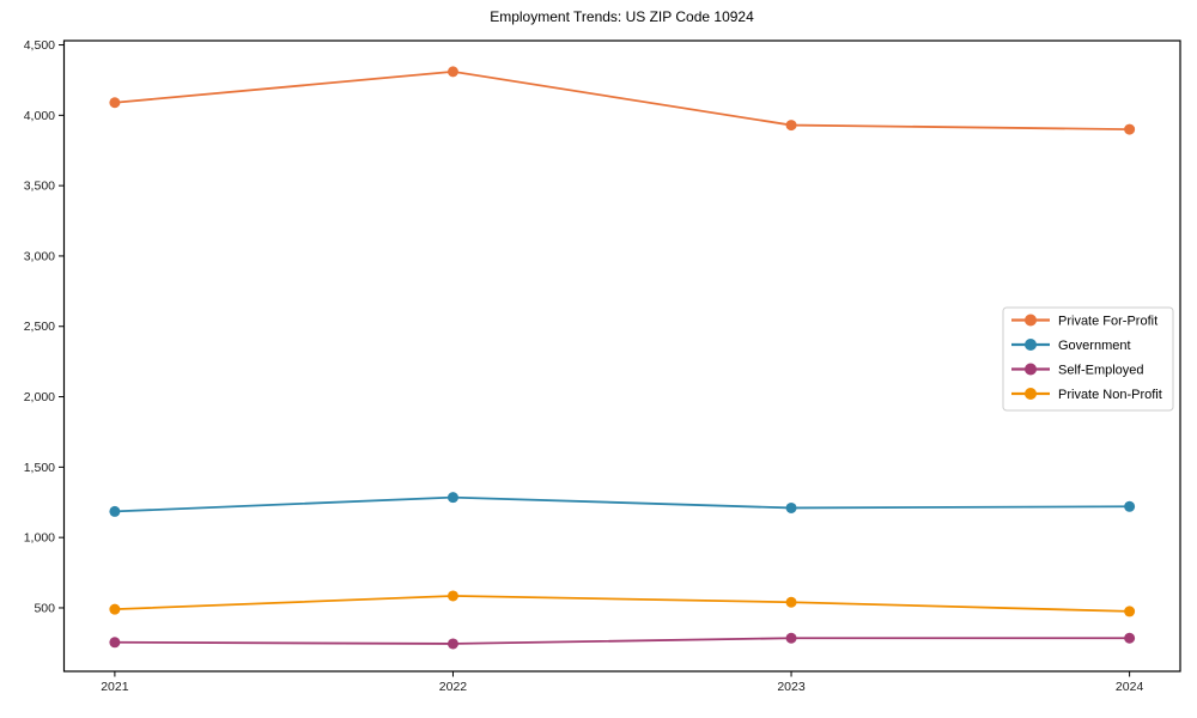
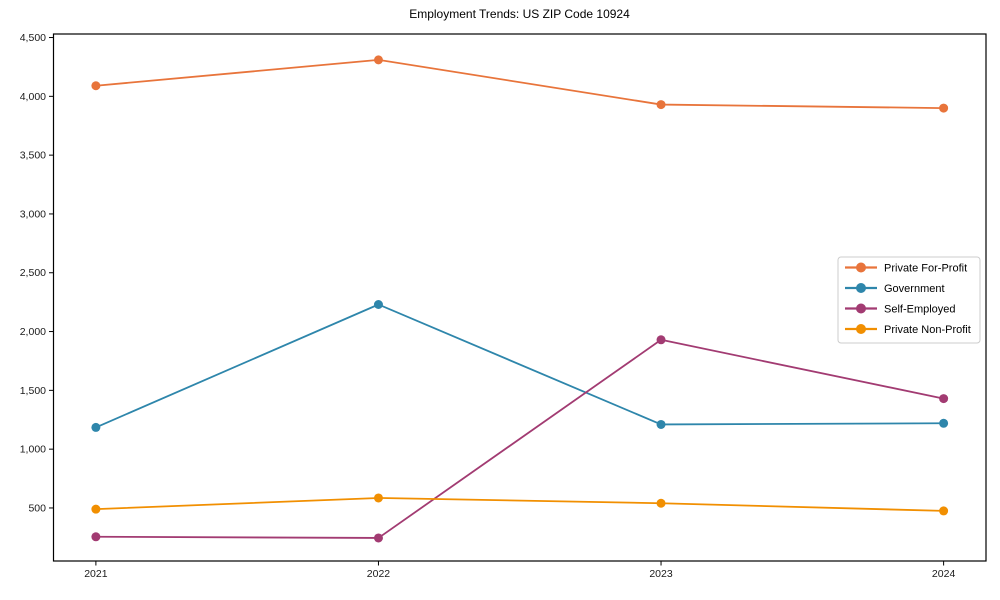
Government/2022: 1280 -> 2230
Self-Employed/2023: 280 -> 1930
Self-Employed/2024: 280 -> 1430
